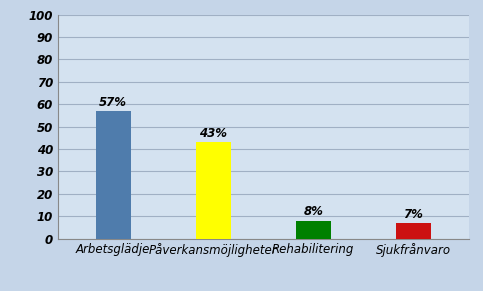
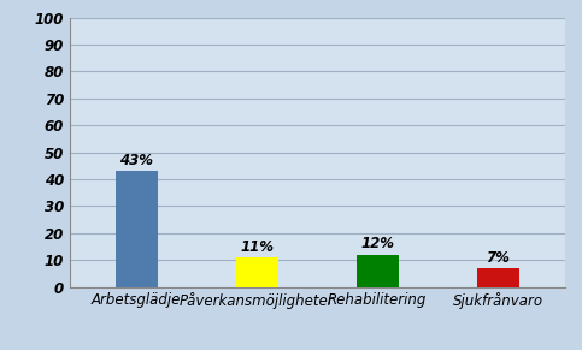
Arbetsglädje: 57% -> 43%
Påverkansmöjligheter: 43% -> 11%
Rehabilitering: 8% -> 12%
